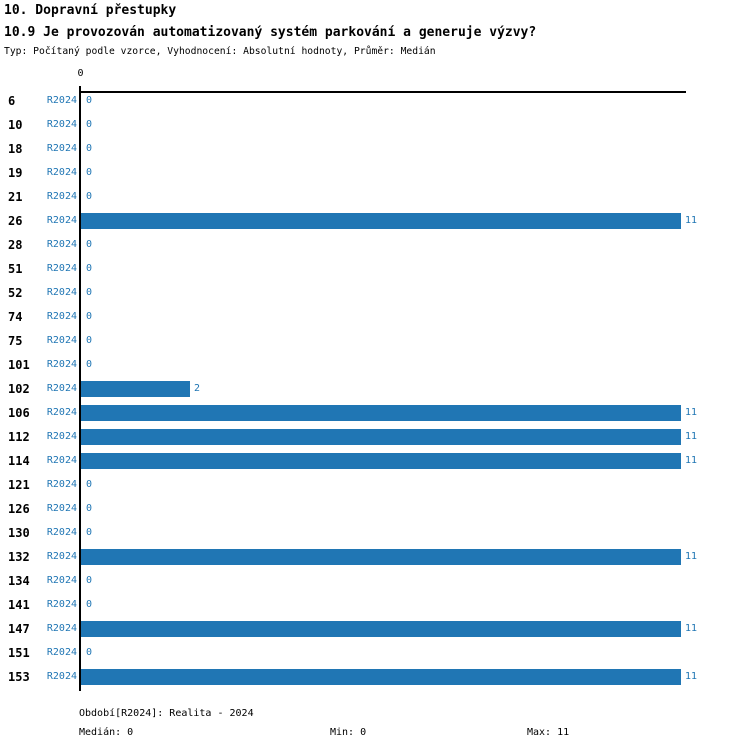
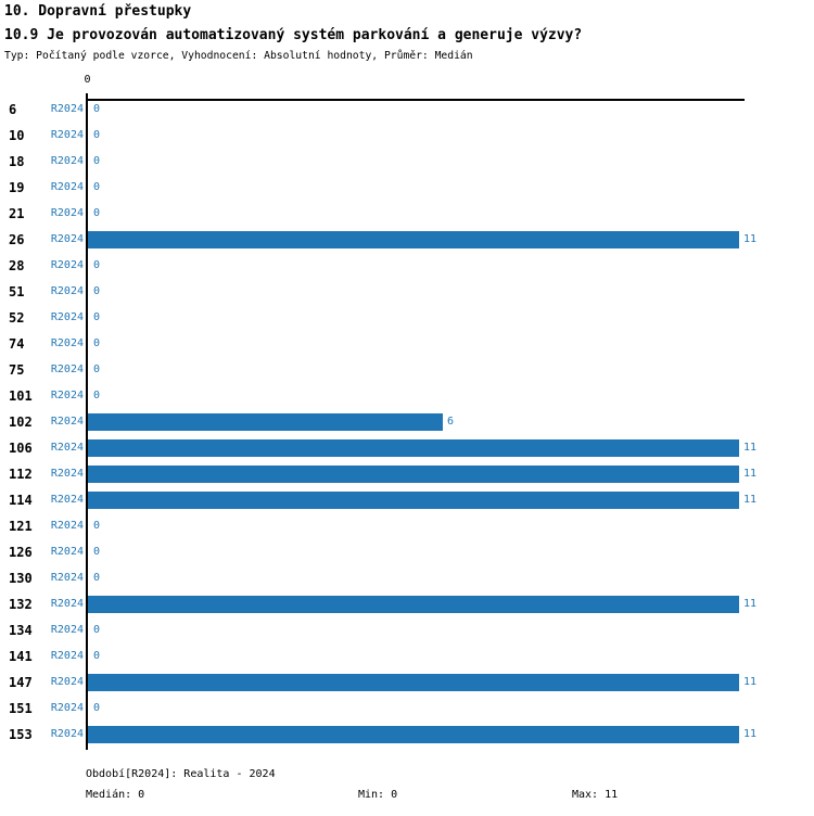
102: 2 -> 6
